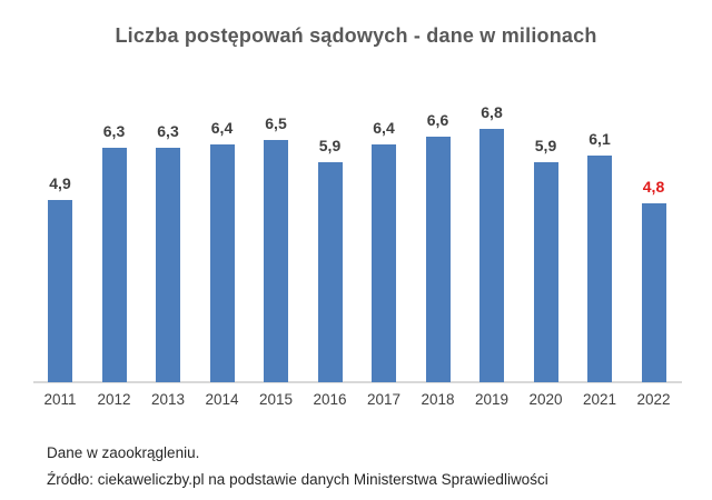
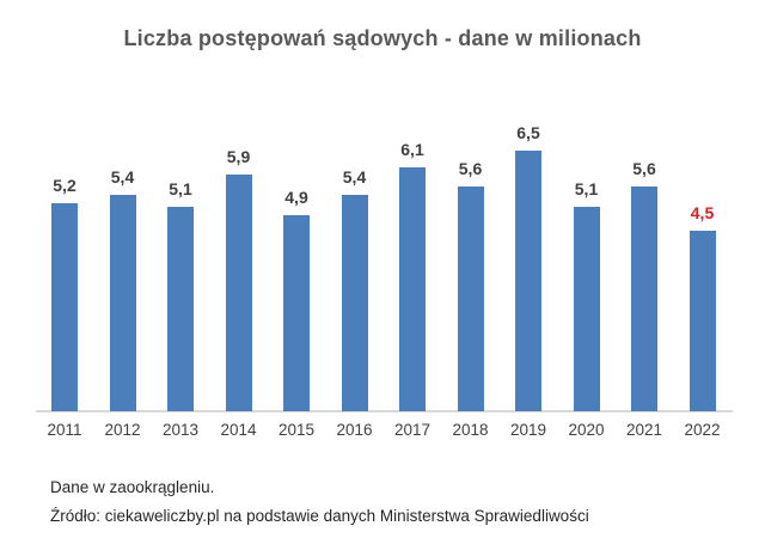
2011: 4,9 -> 5,2
2012: 6,3 -> 5,4
2013: 6,3 -> 5,1
2014: 6,4 -> 5,9
2015: 6,5 -> 4,9
2016: 5,9 -> 5,4
2017: 6,4 -> 6,1
2018: 6,6 -> 5,6
2019: 6,8 -> 6,5
2020: 5,9 -> 5,1
2021: 6,1 -> 5,6
2022: 4,8 -> 4,5
